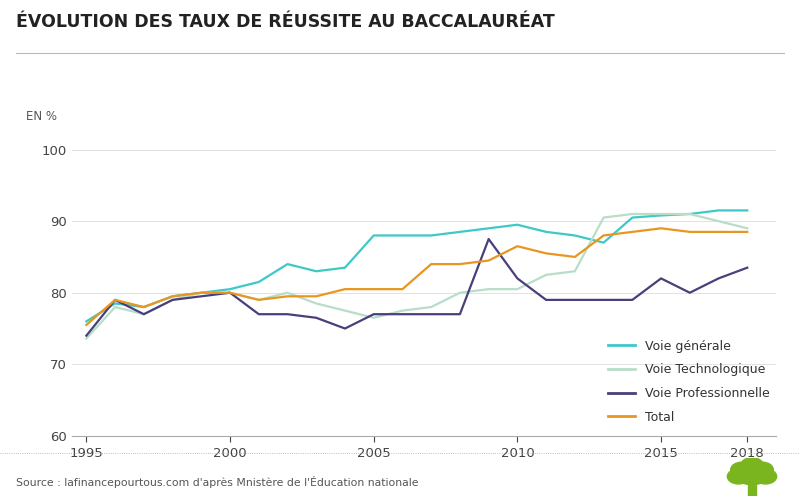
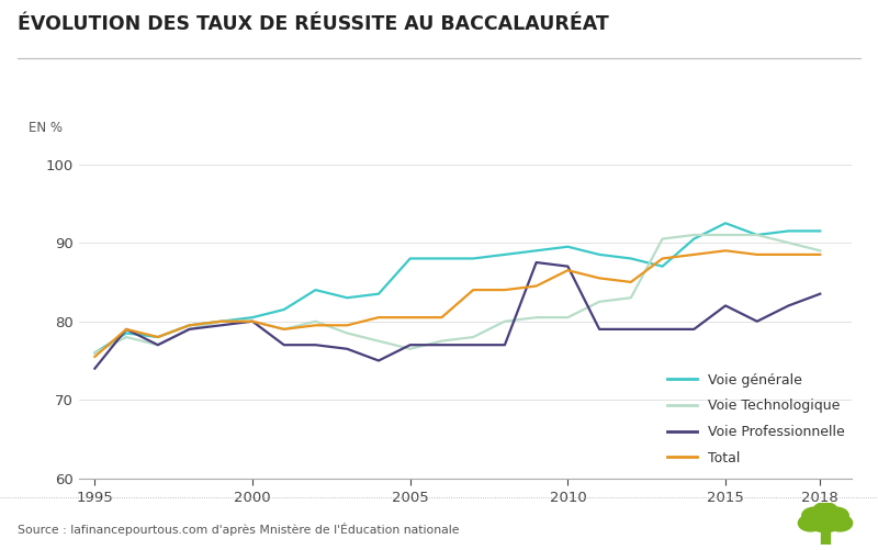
Voie Technologique/1995: 73.6 -> 76.0
Voie Professionnelle/2010: 82.0 -> 87.0
Voie générale/2015: 90.8 -> 92.5
